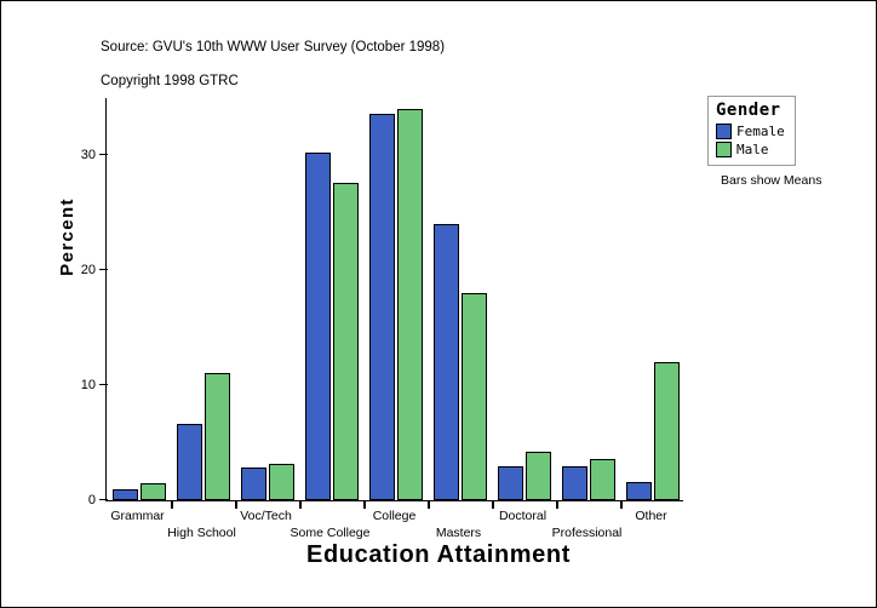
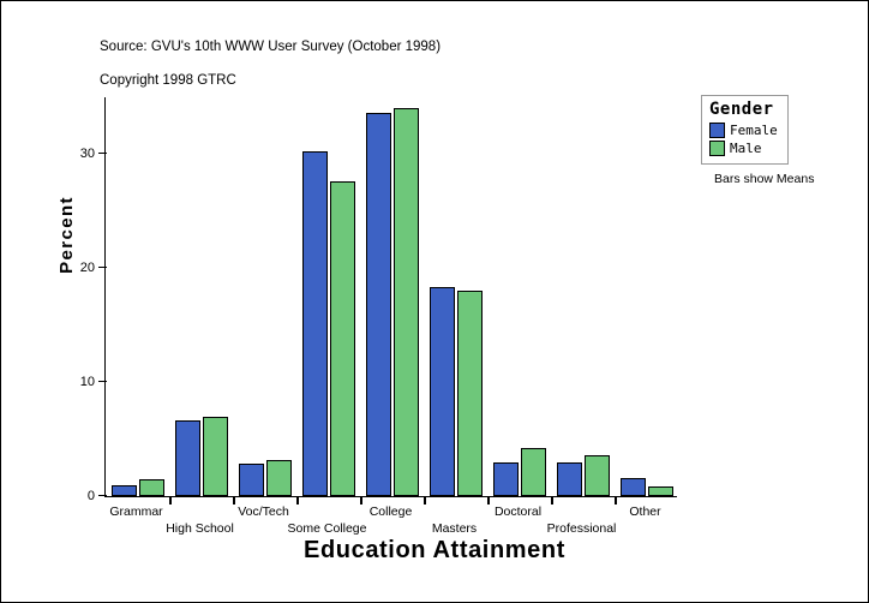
Male/High School: 11 -> 7
Female/Masters: 24 -> 18
Male/Other: 12 -> 1
